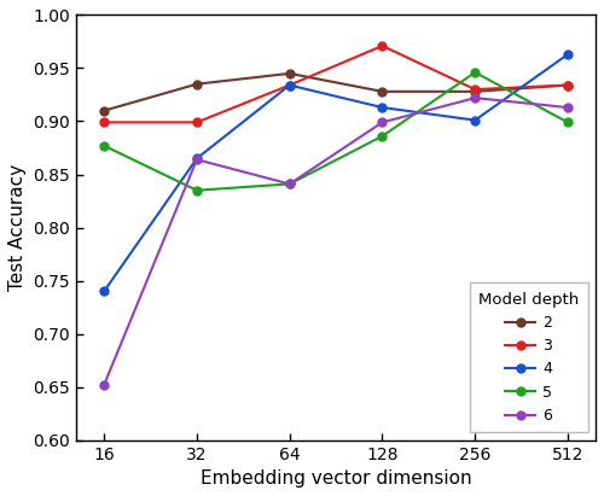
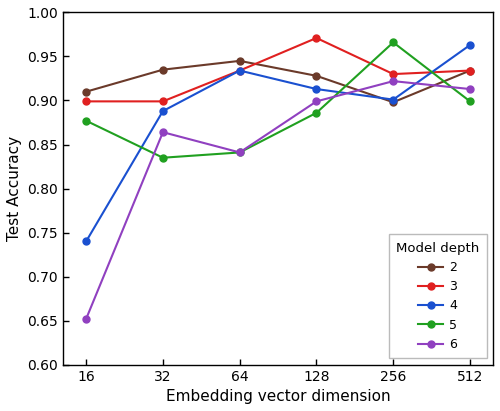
4/32: 0.865 -> 0.888
2/256: 0.928 -> 0.898
5/256: 0.946 -> 0.966
